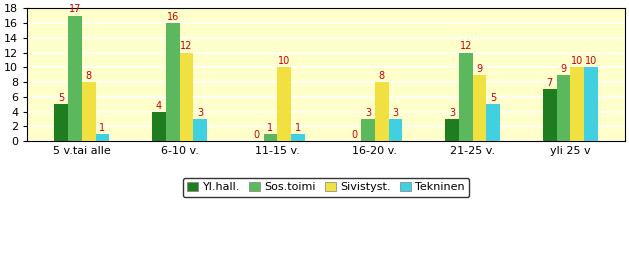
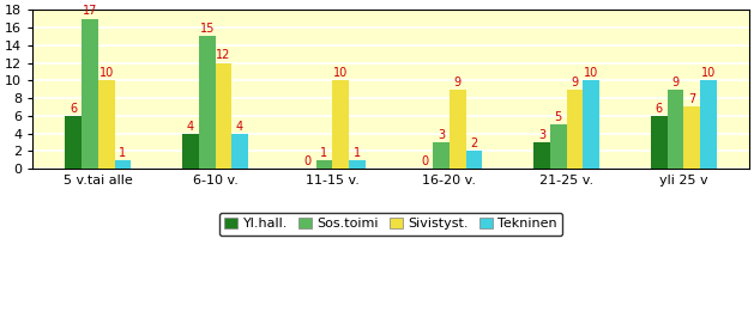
Yl.hall./5 v.tai alle: 5 -> 6
Sivistyst./5 v.tai alle: 8 -> 10
Sos.toimi/6-10 v.: 16 -> 15
Tekninen/6-10 v.: 3 -> 4
Sivistyst./16-20 v.: 8 -> 9
Tekninen/16-20 v.: 3 -> 2
Sos.toimi/21-25 v.: 12 -> 5
Tekninen/21-25 v.: 5 -> 10
Yl.hall./yli 25 v: 7 -> 6
Sivistyst./yli 25 v: 10 -> 7
